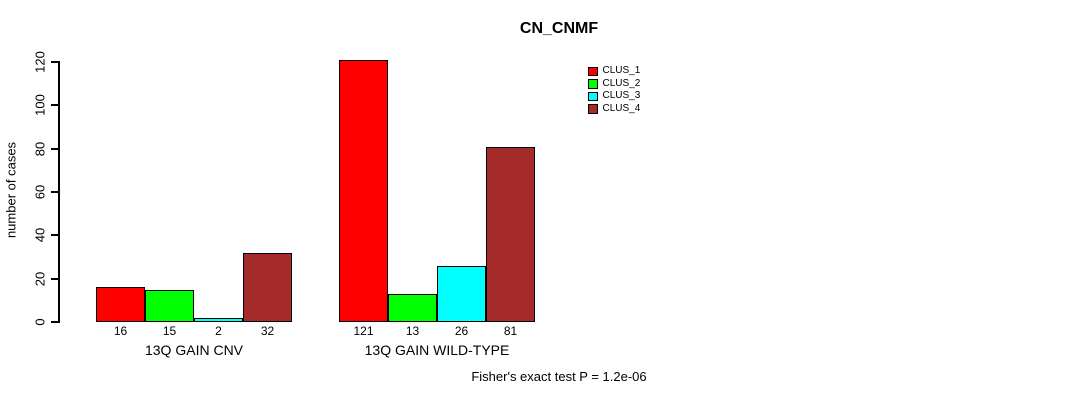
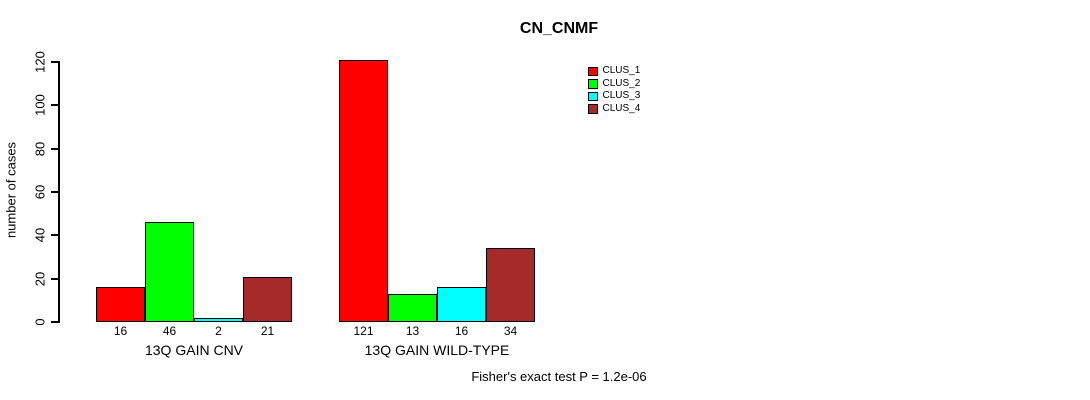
CLUS_2/13Q GAIN CNV: 15 -> 46
CLUS_4/13Q GAIN CNV: 32 -> 21
CLUS_3/13Q GAIN WILD-TYPE: 26 -> 16
CLUS_4/13Q GAIN WILD-TYPE: 81 -> 34
